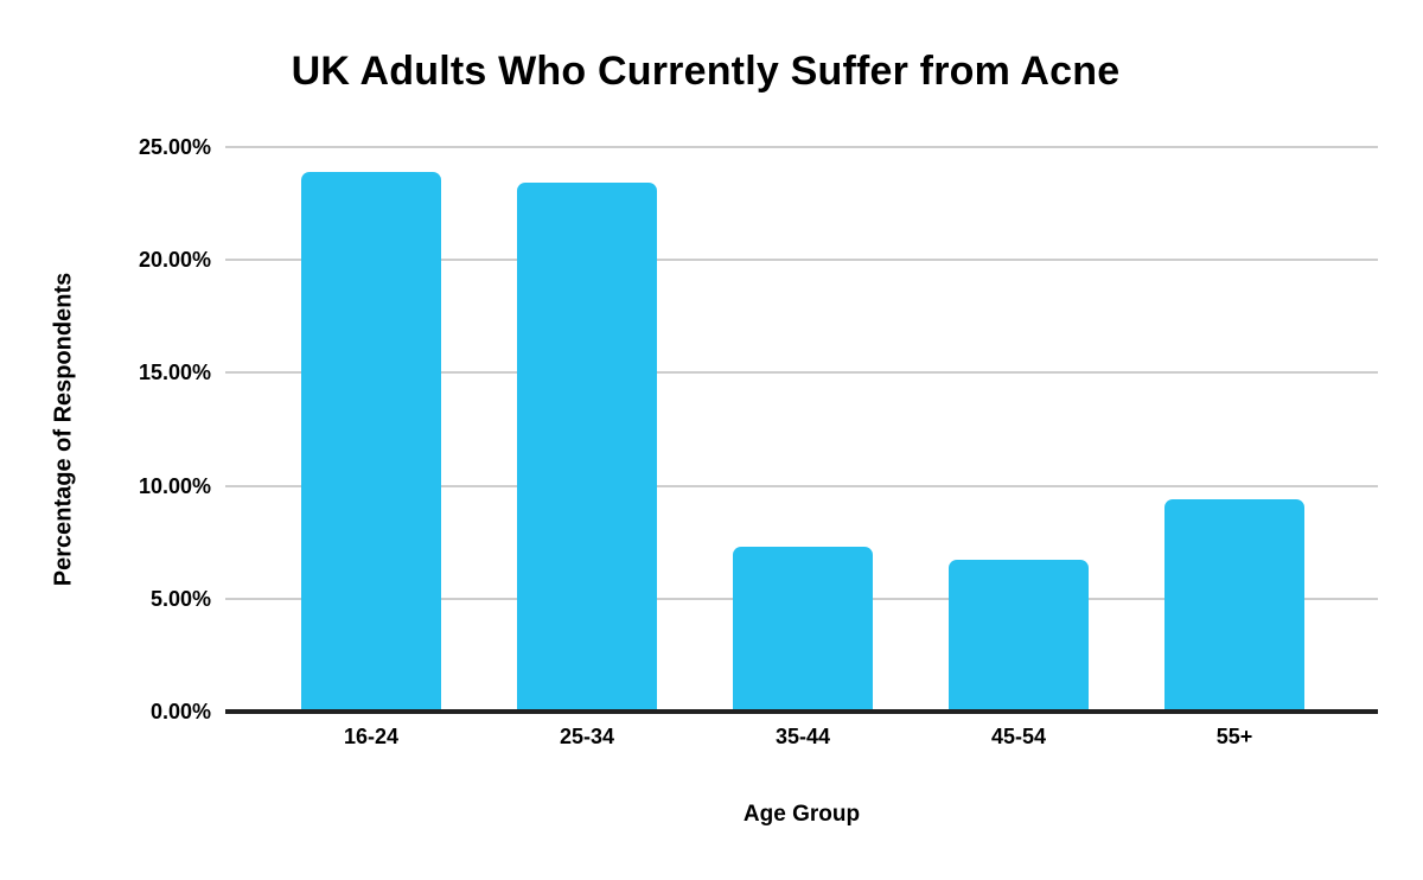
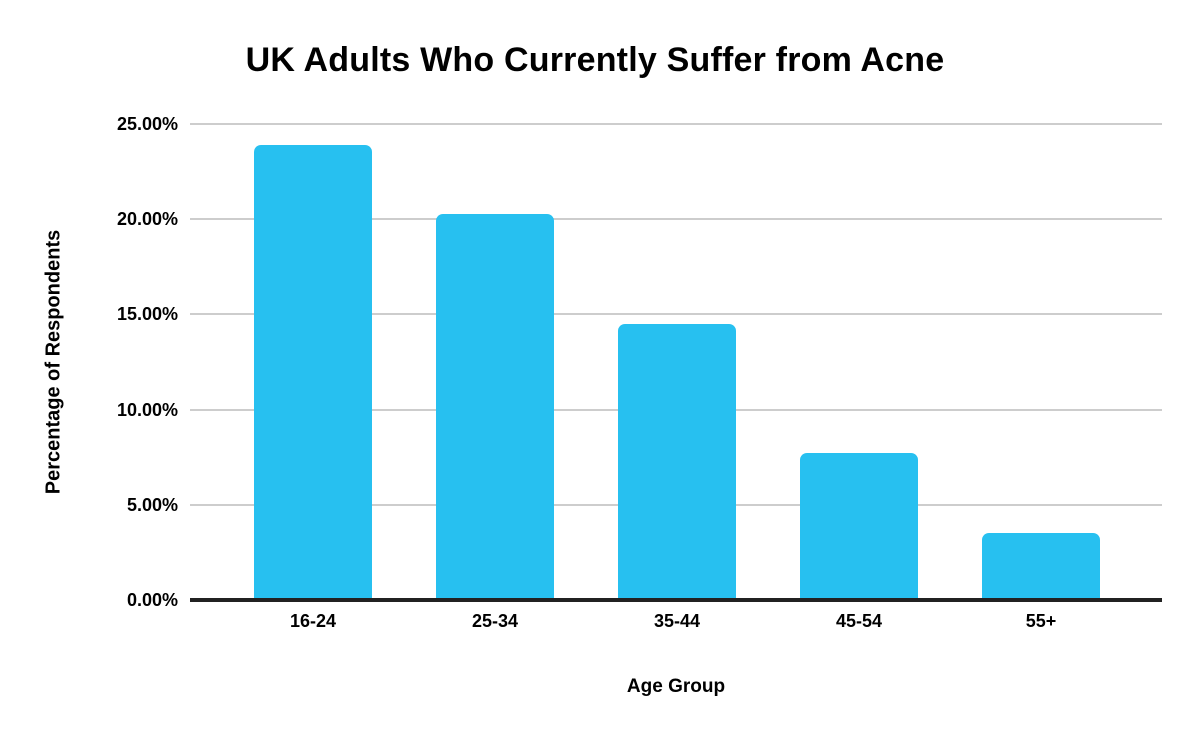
25-34: 23.4% -> 20.3%
35-44: 7.3% -> 14.5%
45-54: 6.7% -> 7.7%
55+: 9.4% -> 3.5%
